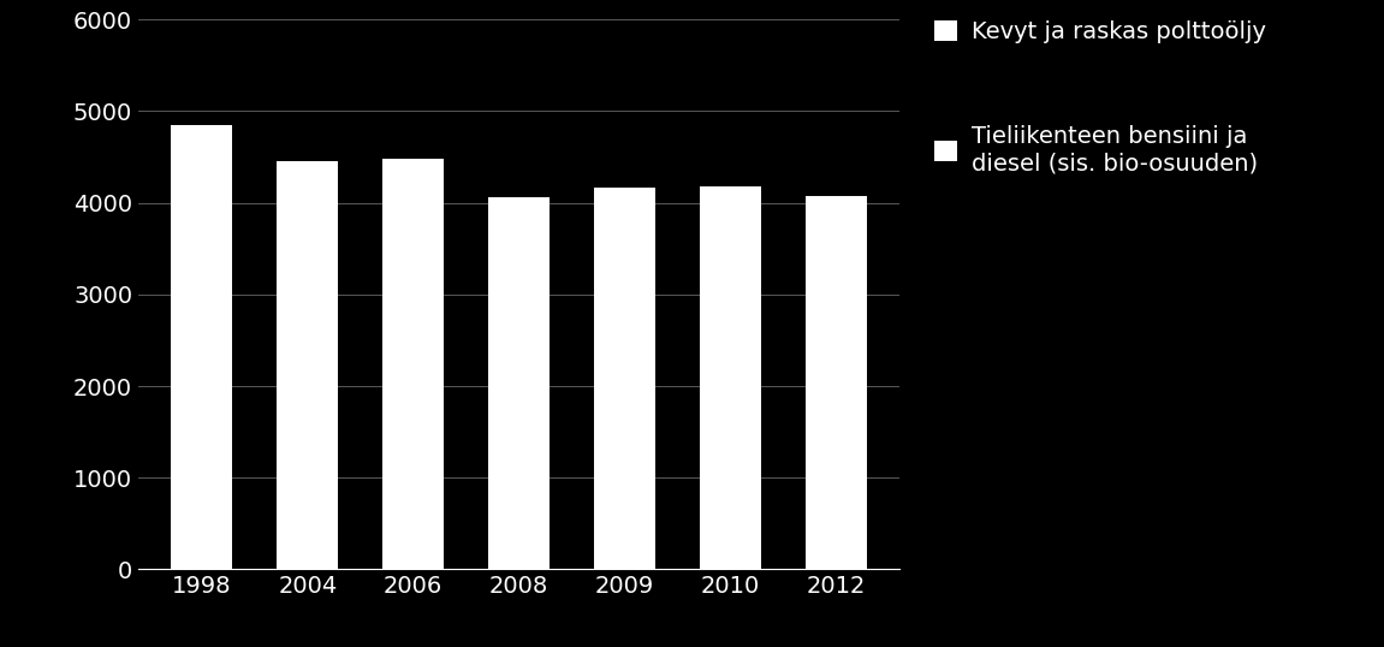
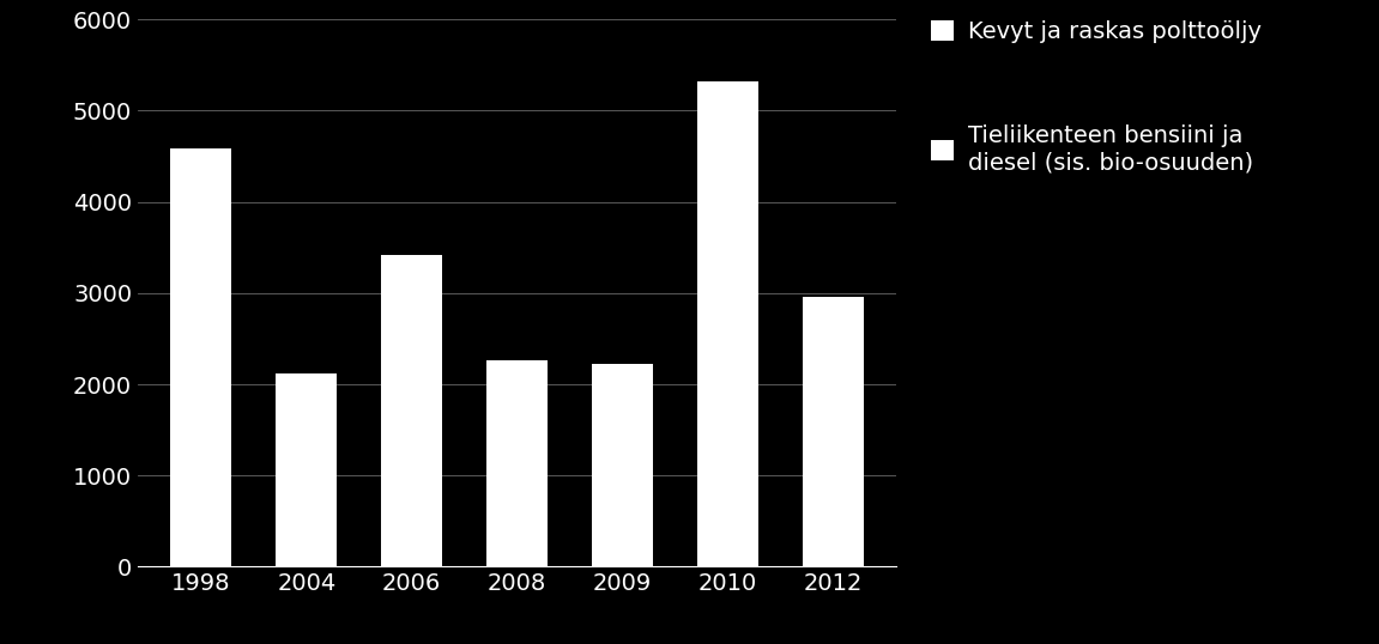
1998: 4850 -> 4580
2004: 4450 -> 2120
2006: 4480 -> 3420
2008: 4060 -> 2260
2009: 4170 -> 2220
2010: 4180 -> 5320
2012: 4070 -> 2960
